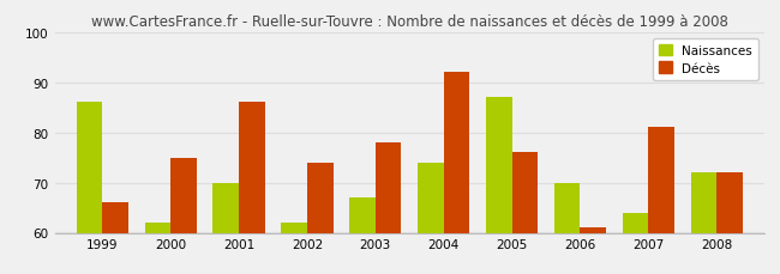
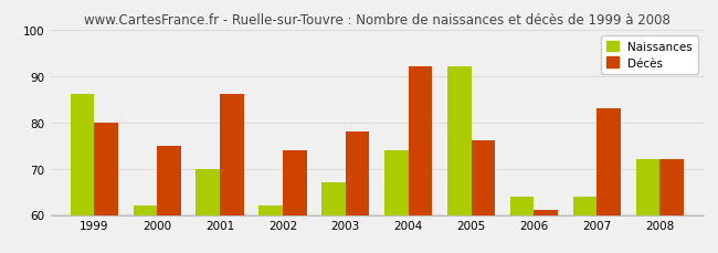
Décès/1999: 66 -> 80
Naissances/2005: 87 -> 92
Naissances/2006: 70 -> 64
Décès/2007: 81 -> 83
